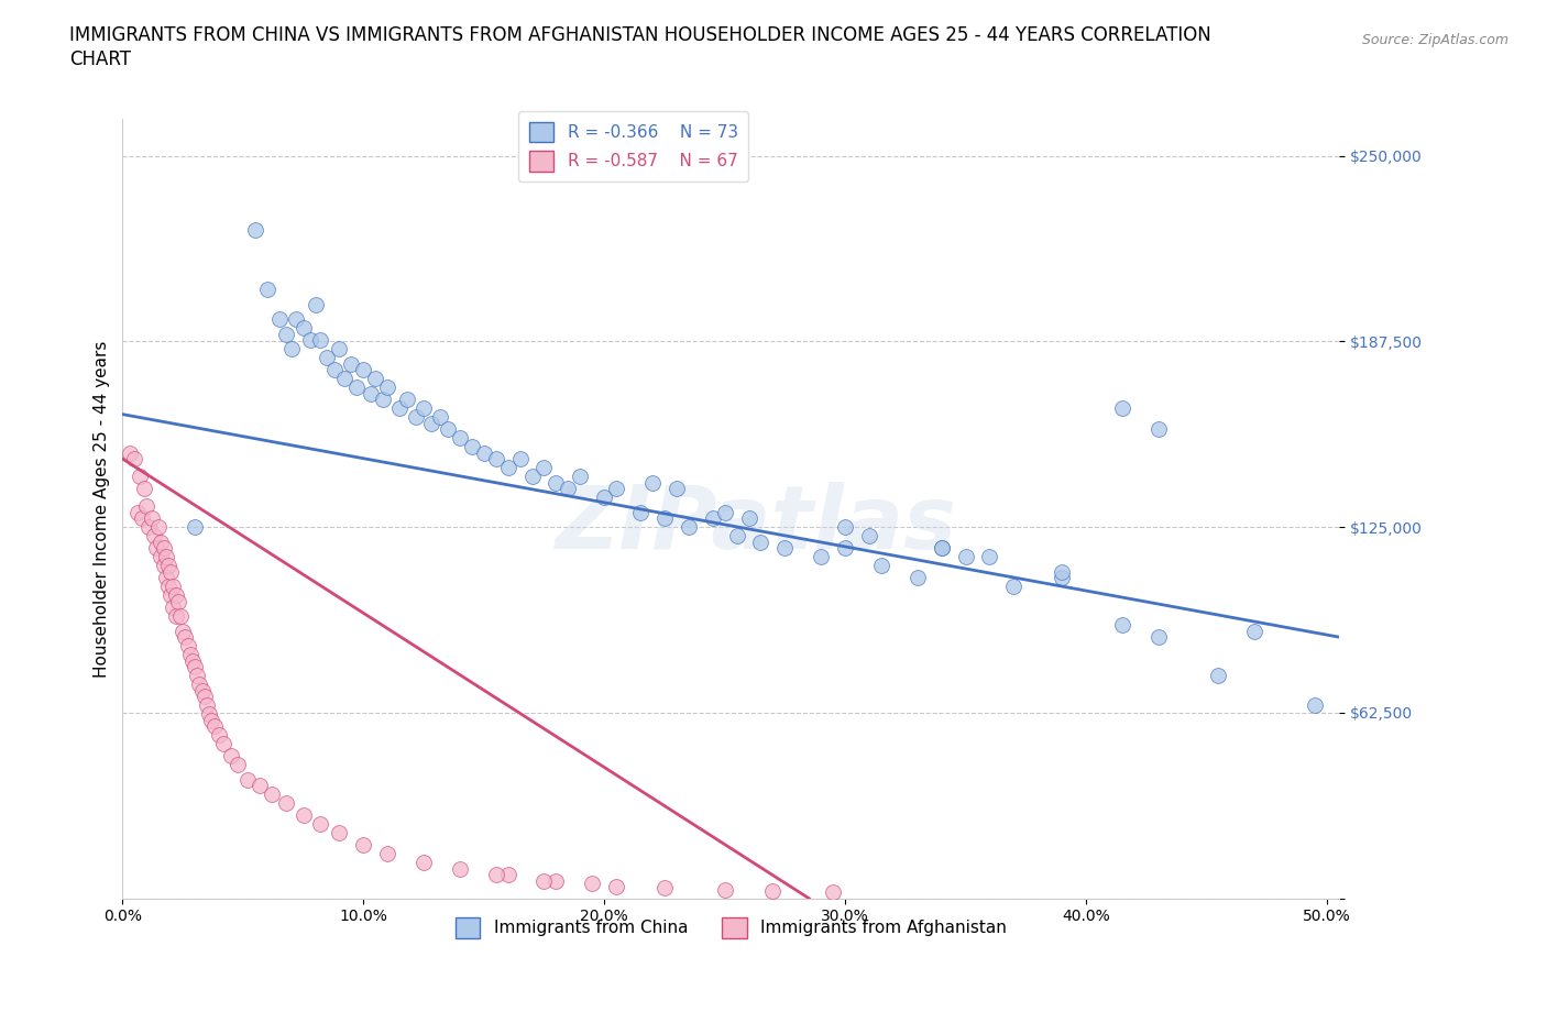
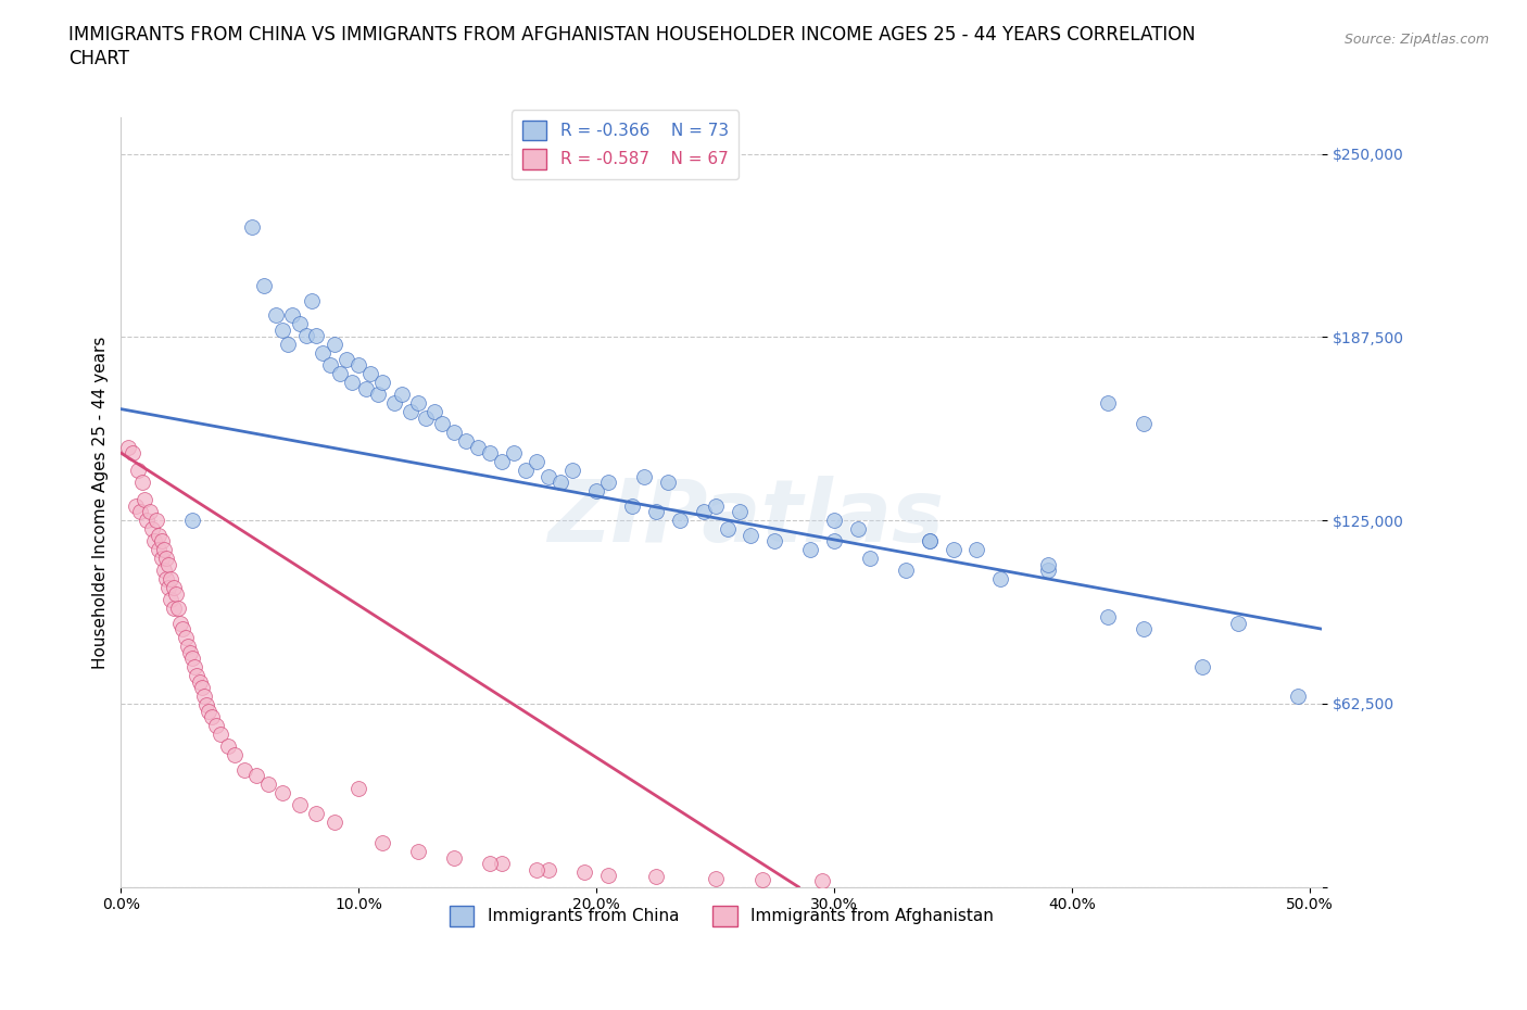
Immigrants from Afghanistan/10.0%: $18,000 -> $33,500
